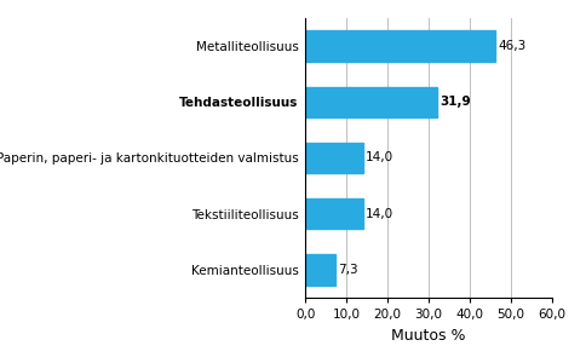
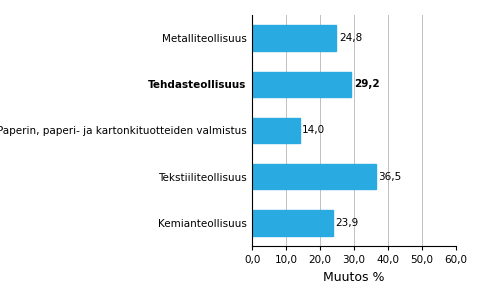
Metalliteollisuus: 46,3 -> 24,8
Tehdasteollisuus: 31,9 -> 29,2
Tekstiiliteollisuus: 14,0 -> 36,5
Kemianteollisuus: 7,3 -> 23,9
